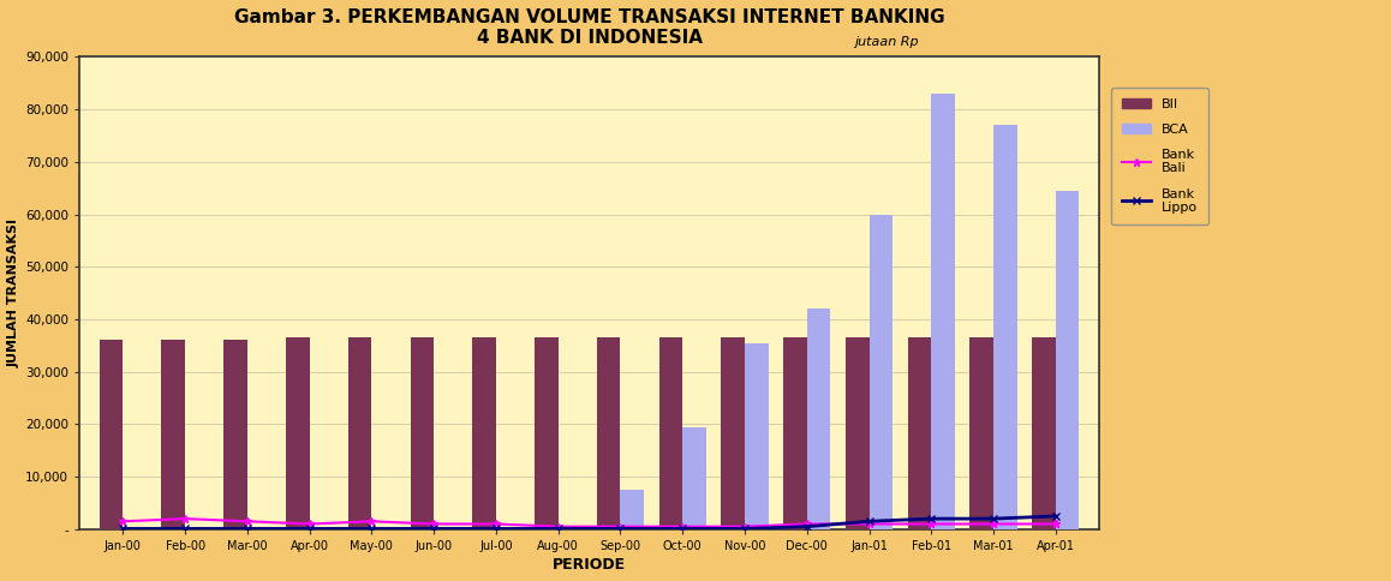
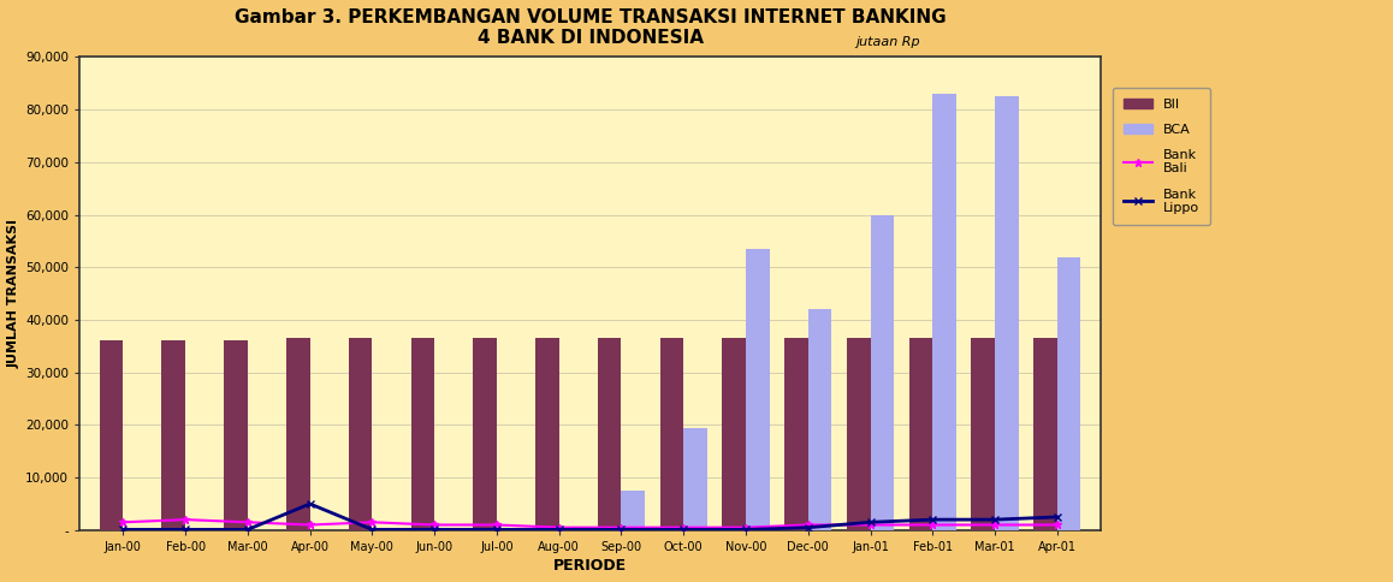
Bank Lippo/Apr-00: 100 -> 5,000
BCA/Nov-00: 35,500 -> 53,500
BCA/Mar-01: 77,000 -> 82,500
BCA/Apr-01: 64,500 -> 52,000
